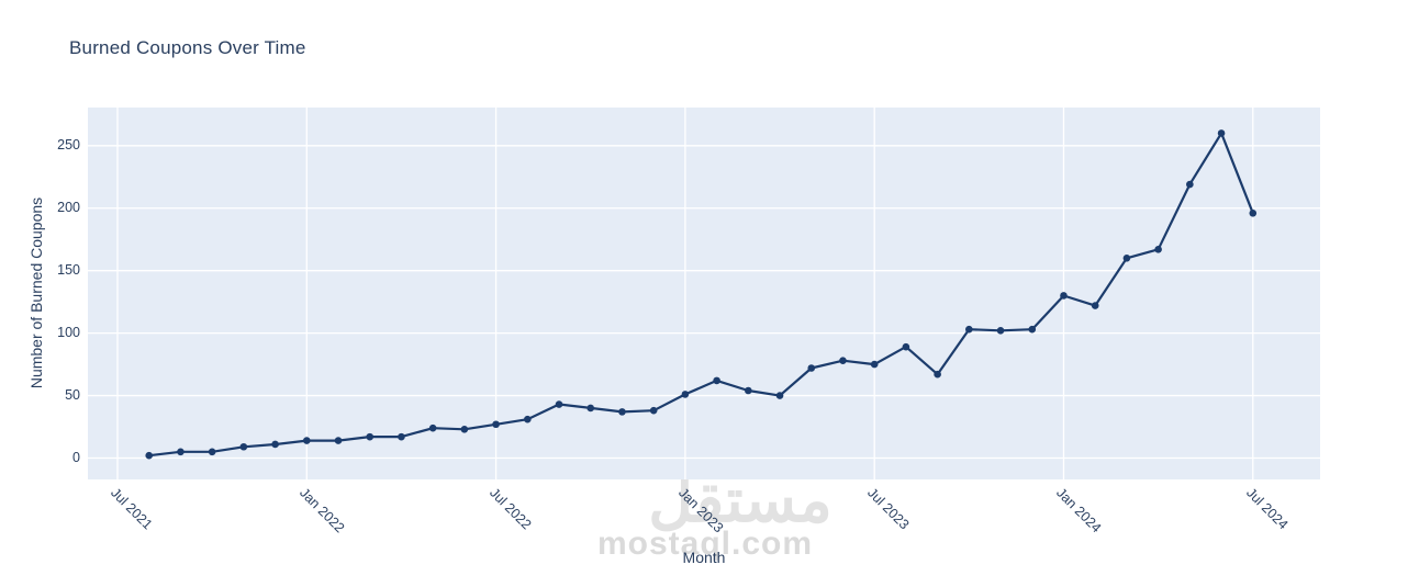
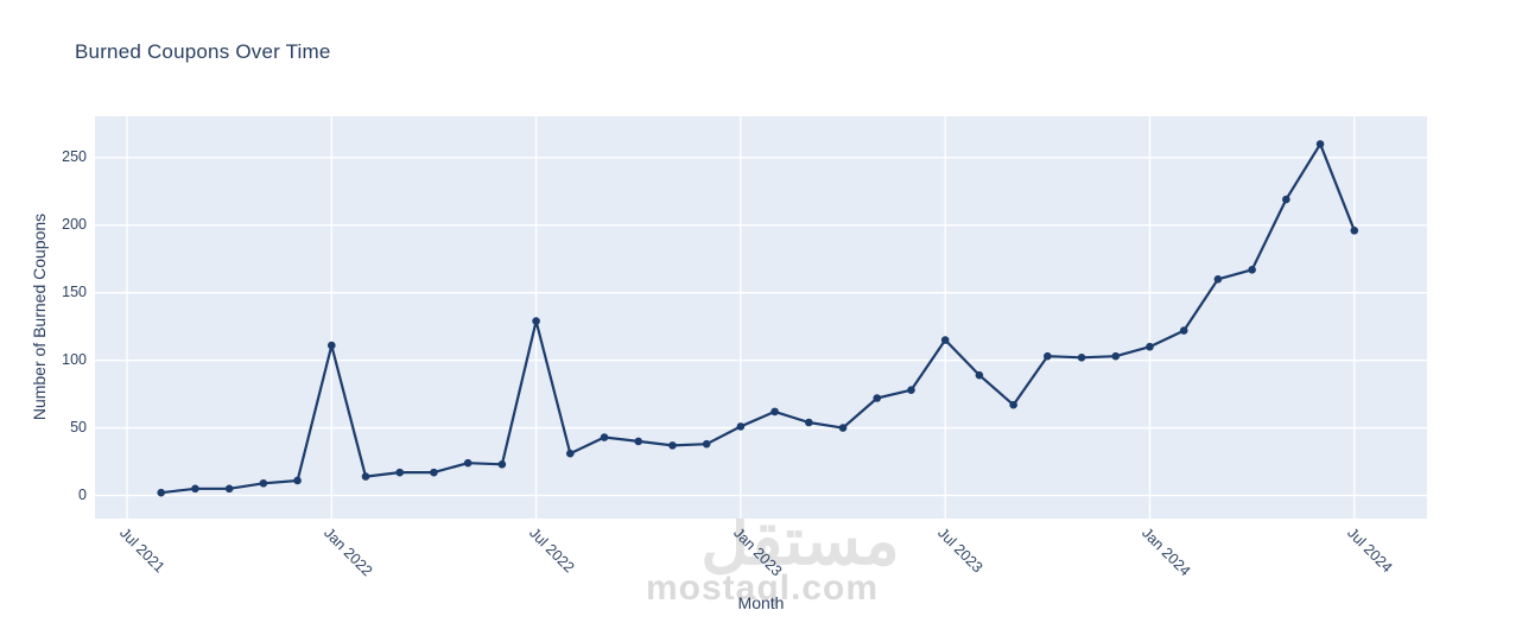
Jan 2022: 14 -> 111
Jul 2022: 27 -> 129
Jul 2023: 75 -> 115
Jan 2024: 130 -> 110
